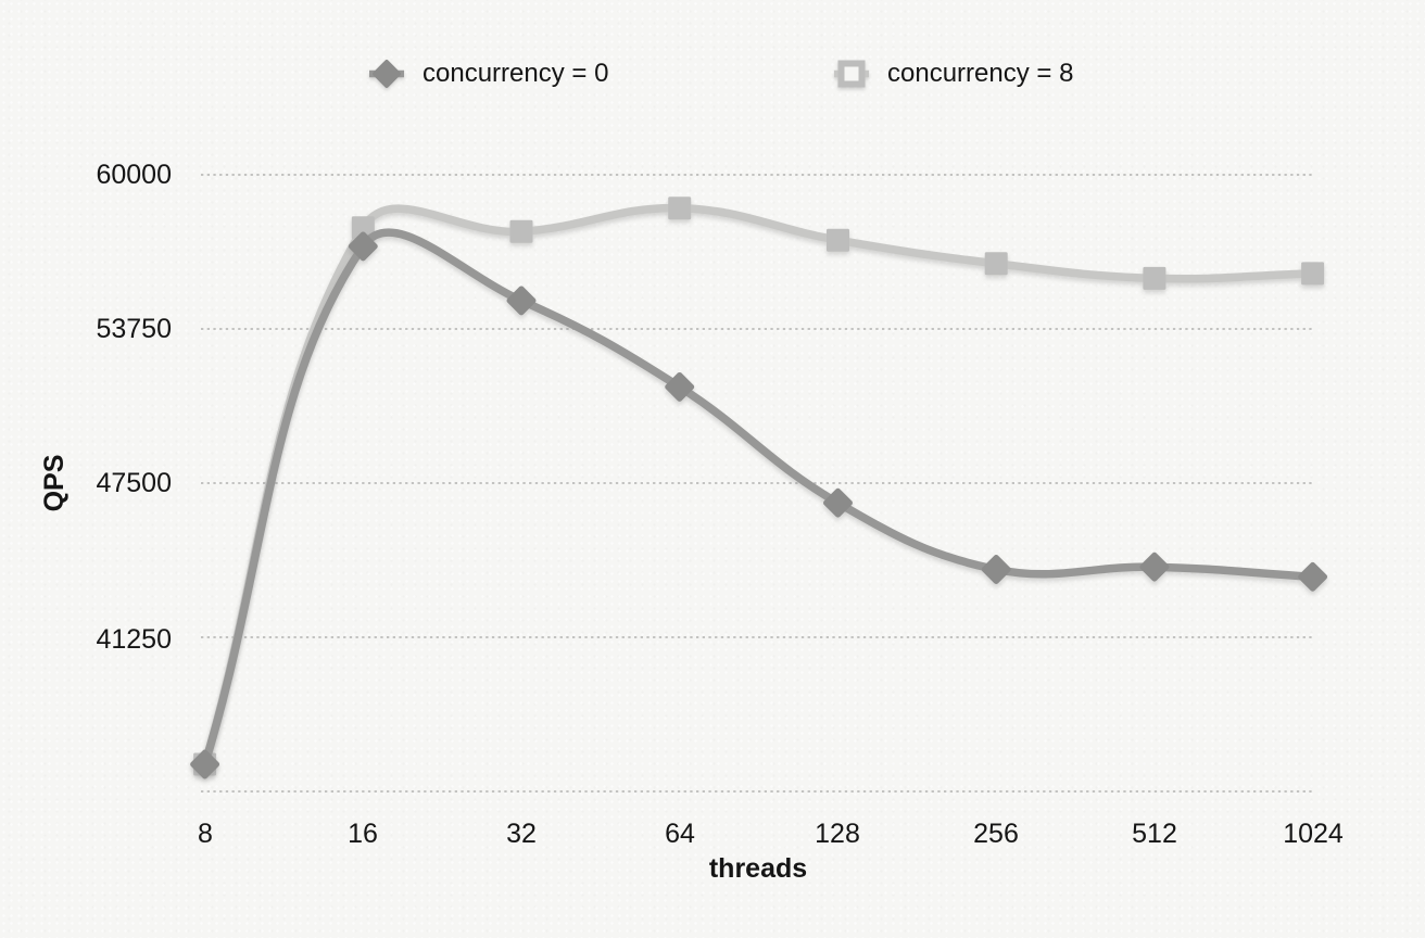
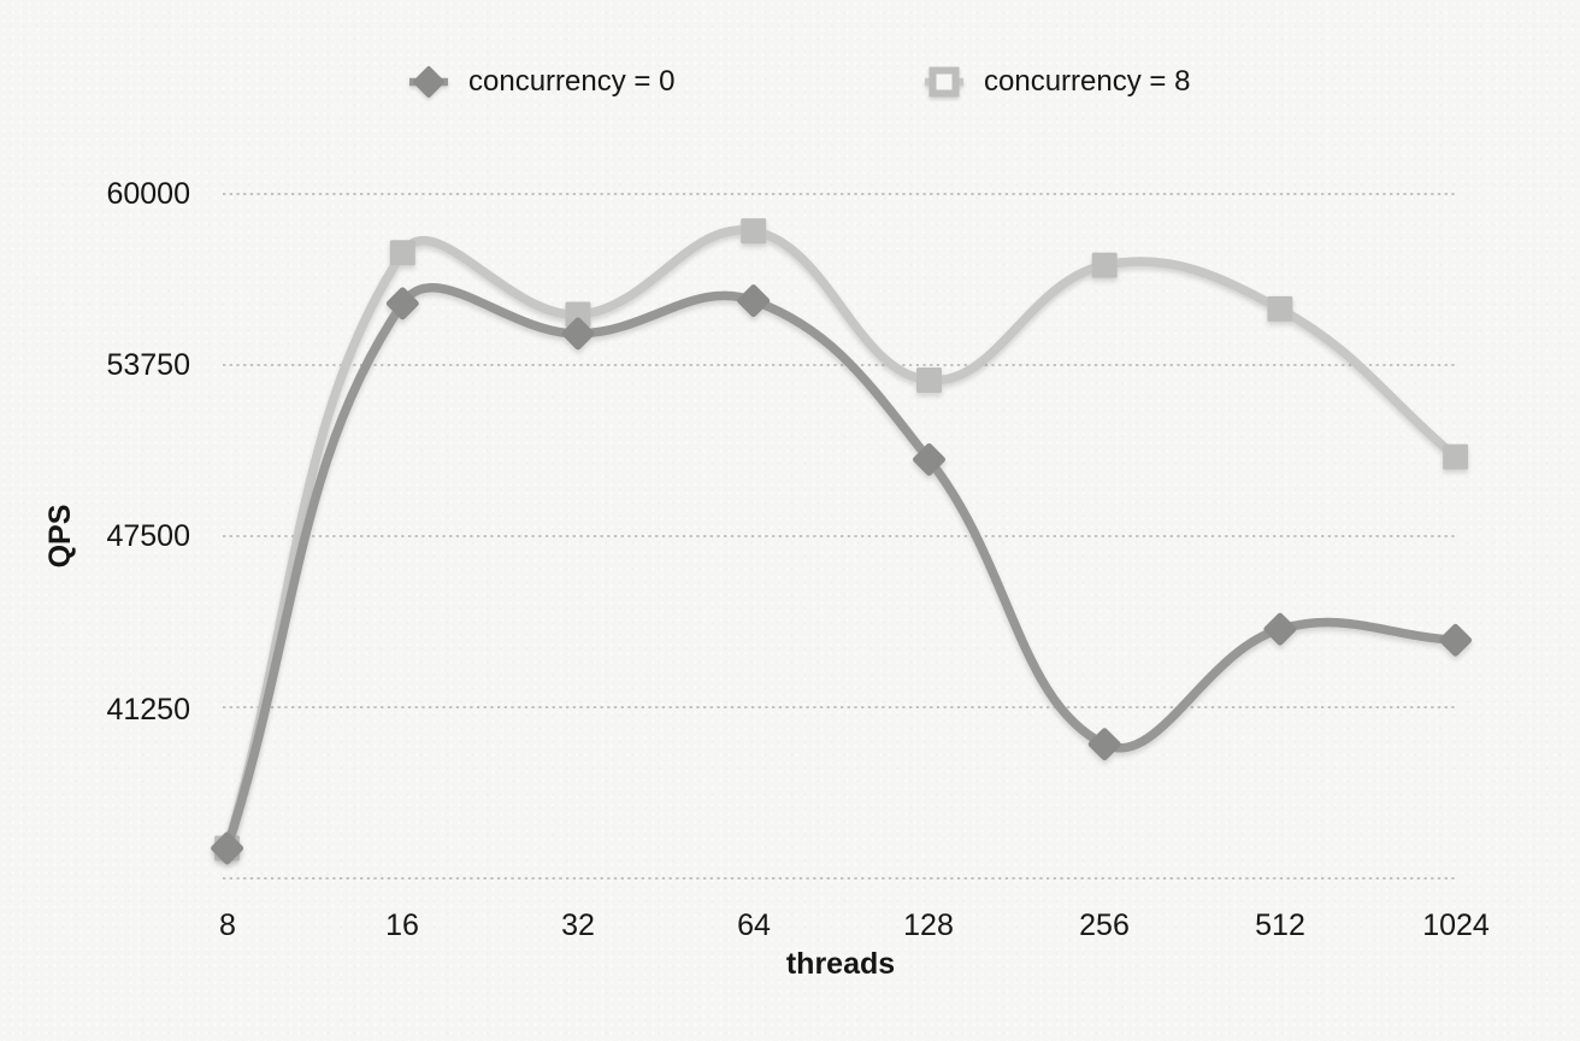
concurrency = 0/16: 57100 -> 56000
concurrency = 8/32: 57700 -> 55600
concurrency = 0/64: 51400 -> 56100
concurrency = 0/128: 46700 -> 50300
concurrency = 8/128: 57400 -> 53200
concurrency = 0/256: 44000 -> 39900
concurrency = 8/256: 56400 -> 57400
concurrency = 8/1024: 56000 -> 50400
